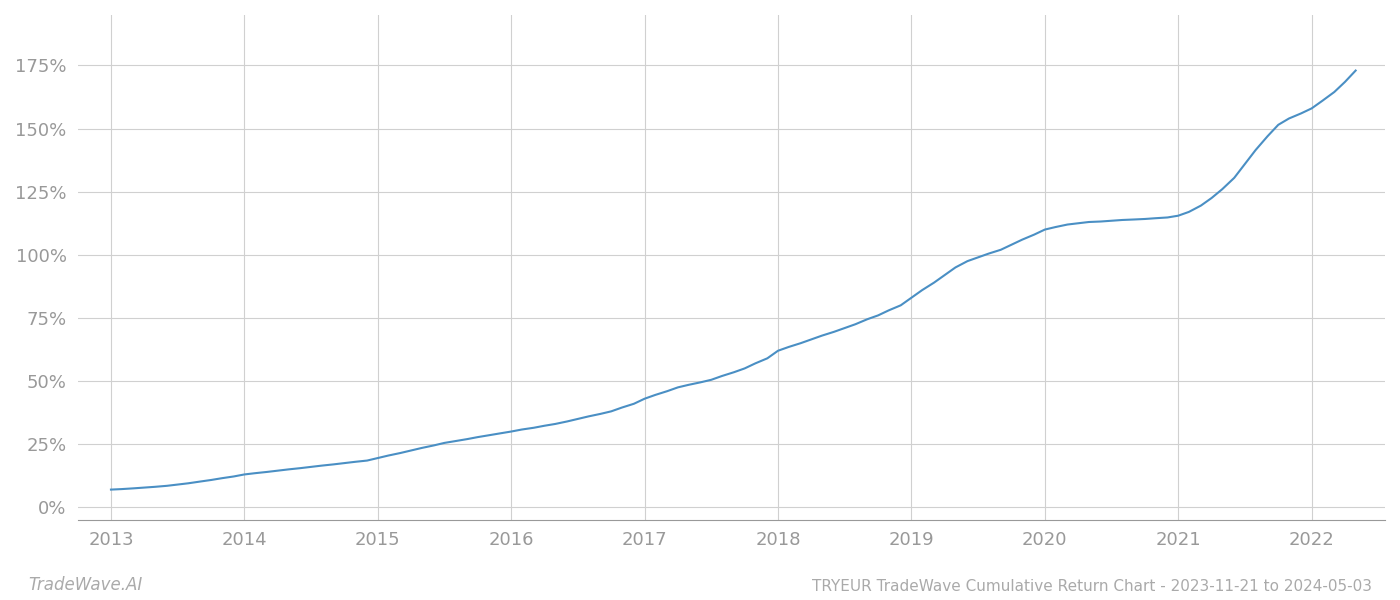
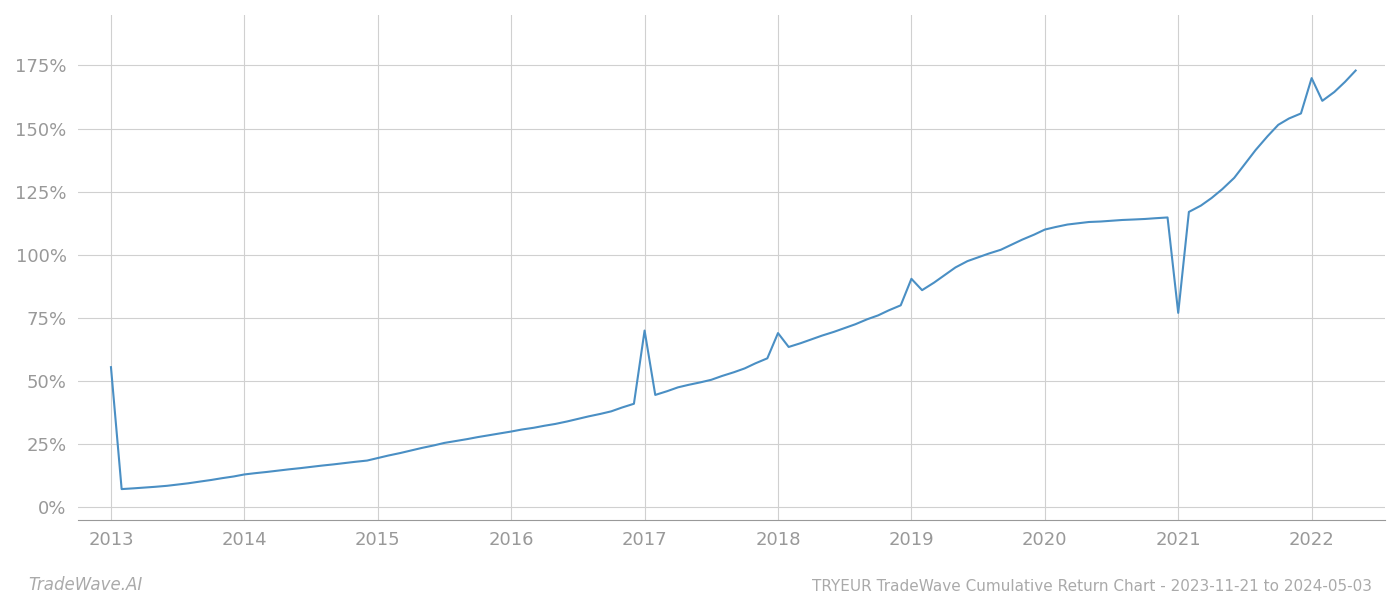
2013: 7.0% -> 55.5%
2017: 43.0% -> 70.0%
2018: 62.0% -> 69.0%
2019: 83.0% -> 90.5%
2021: 115.5% -> 77.0%
2022: 158.0% -> 170.0%
